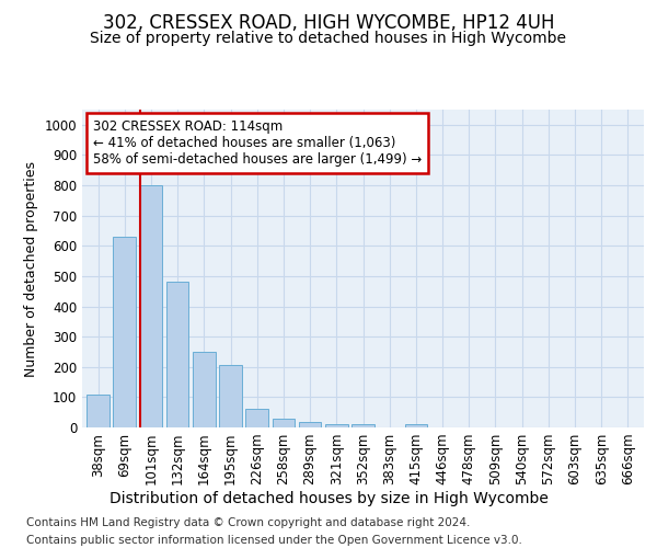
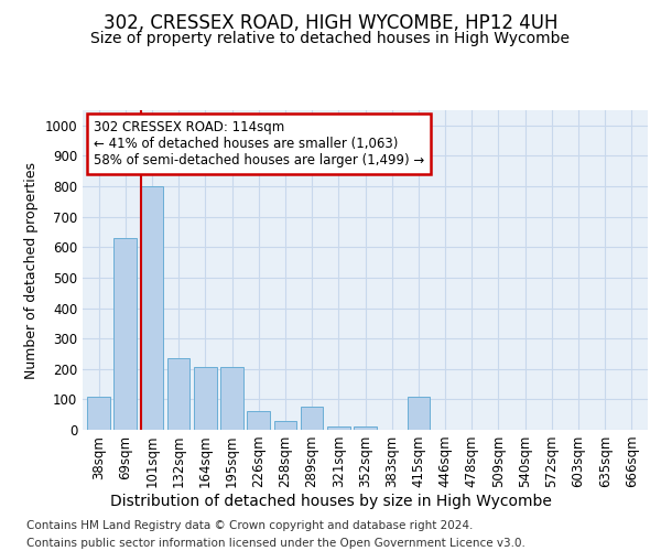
132sqm: 480 -> 235
164sqm: 250 -> 205
289sqm: 18 -> 75
415sqm: 10 -> 110
